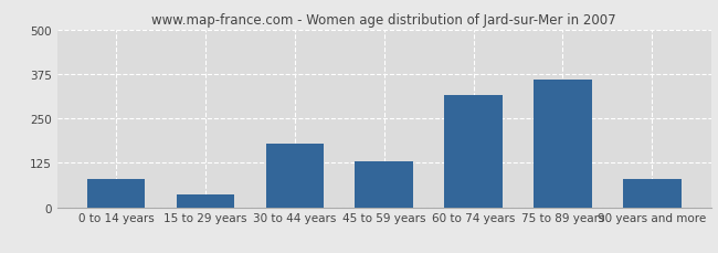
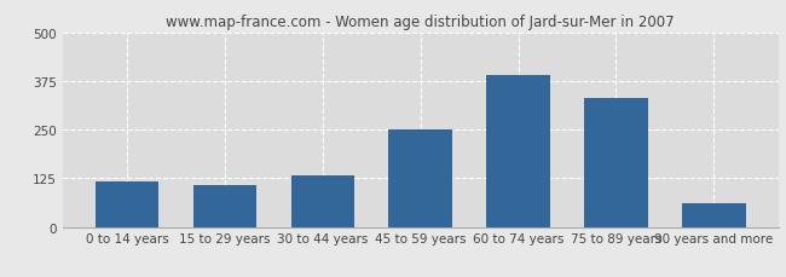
0 to 14 years: 80 -> 118
15 to 29 years: 35 -> 108
30 to 44 years: 180 -> 133
45 to 59 years: 130 -> 251
60 to 74 years: 315 -> 390
75 to 89 years: 360 -> 330
90 years and more: 80 -> 62
